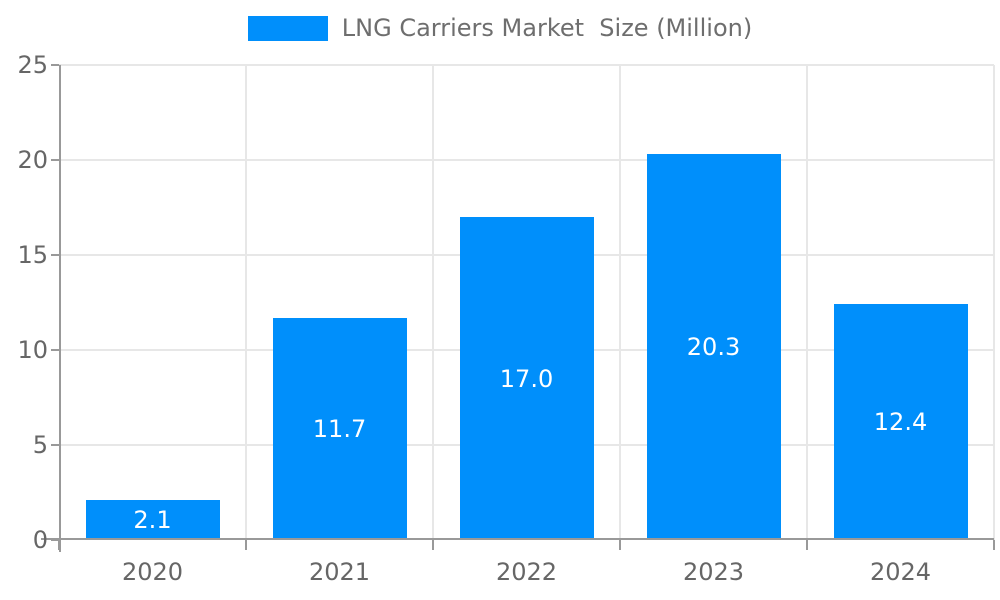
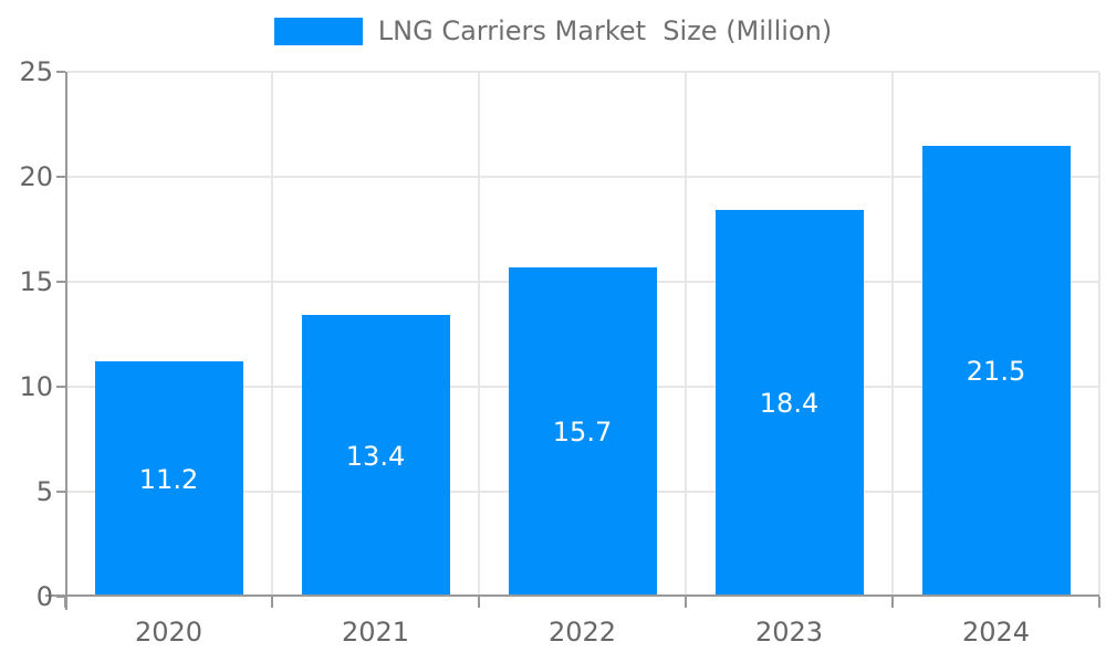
2020: 2.1 -> 11.2
2021: 11.7 -> 13.4
2022: 17.0 -> 15.7
2023: 20.3 -> 18.4
2024: 12.4 -> 21.5
